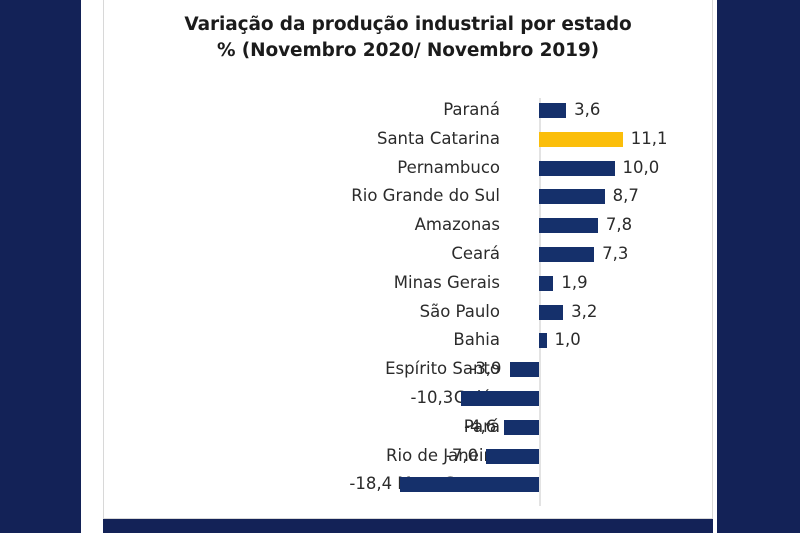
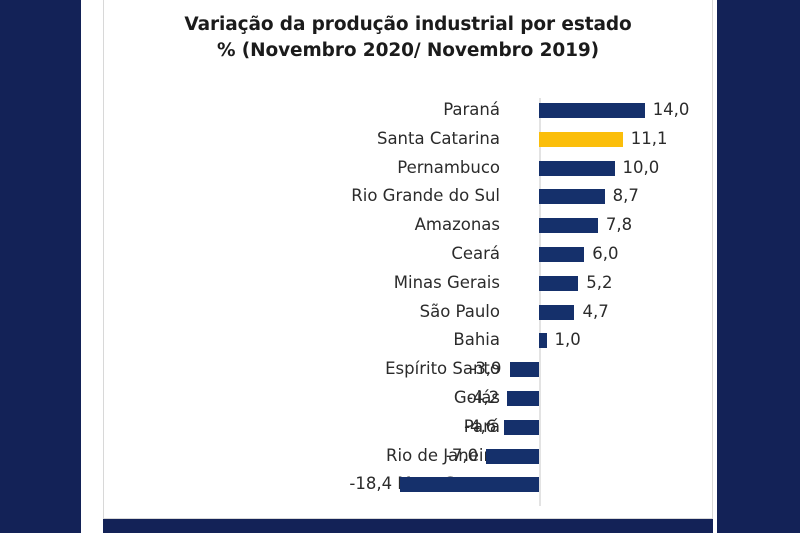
Paraná: 3,6 -> 14,0
Ceará: 7,3 -> 6,0
Minas Gerais: 1,9 -> 5,2
São Paulo: 3,2 -> 4,7
Goiás: -10,3 -> -4,2
